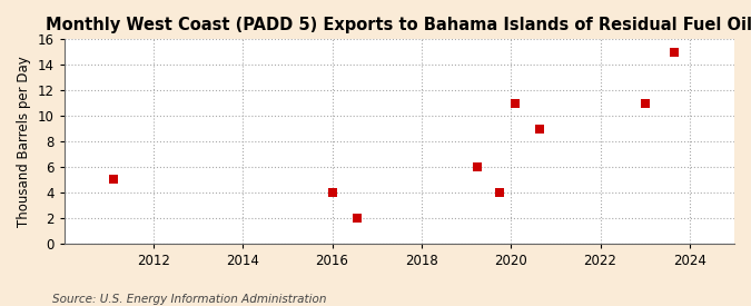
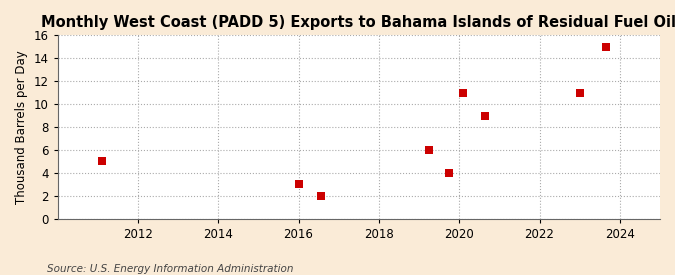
2016: 4 -> 3
